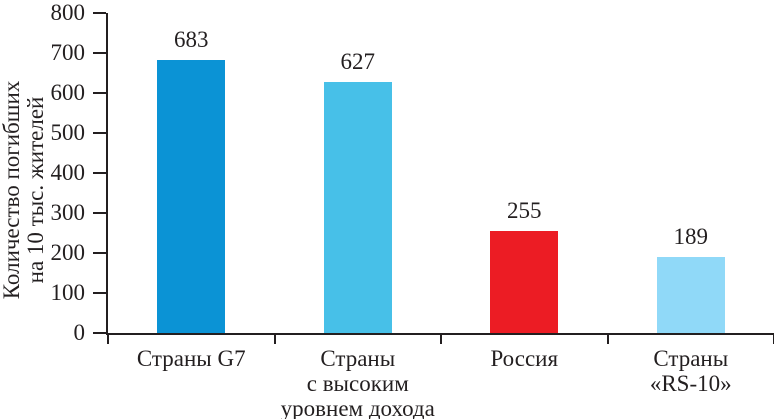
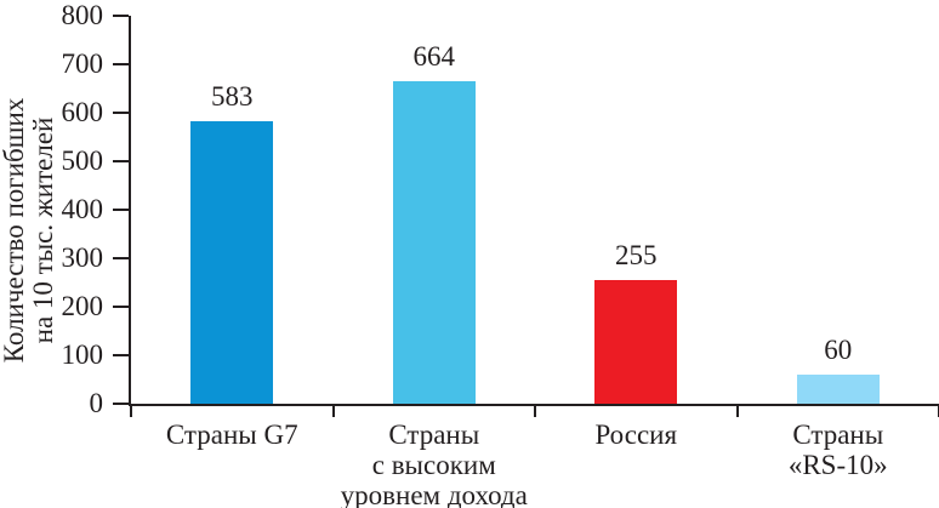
Страны G7: 683 -> 583
Страны с высоким уровнем дохода: 627 -> 664
Страны «RS-10»: 189 -> 60
